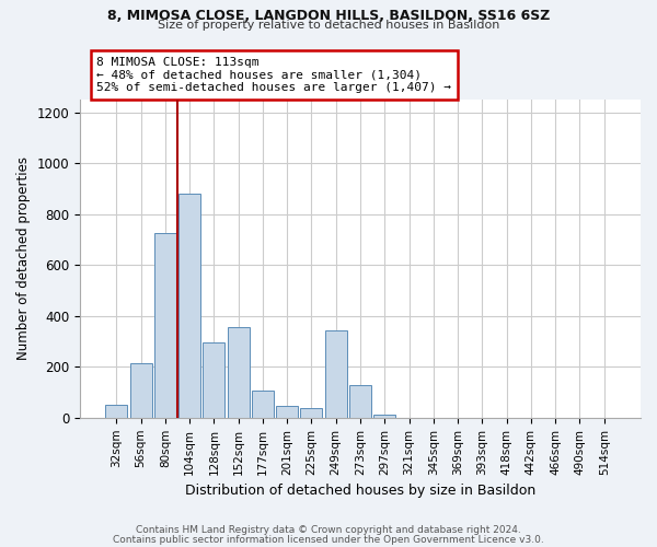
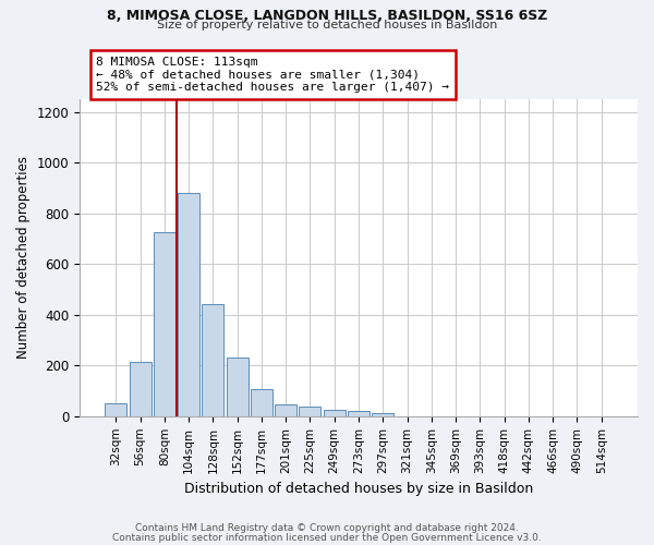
128sqm: 295 -> 440
152sqm: 355 -> 232
249sqm: 345 -> 27
273sqm: 130 -> 20
